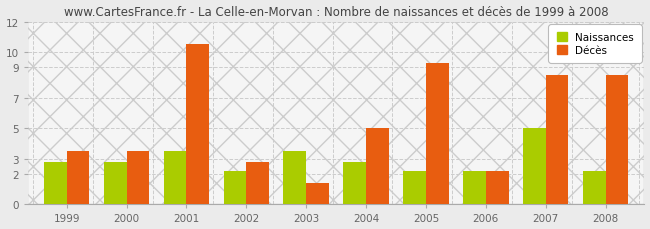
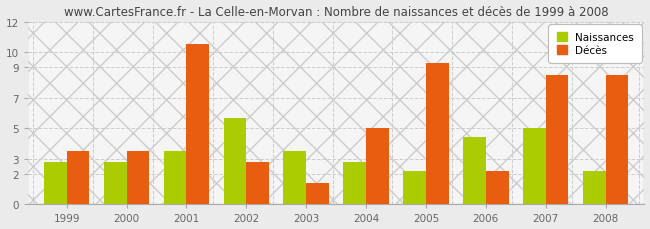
Naissances/2002: 2.2 -> 5.7
Naissances/2006: 2.2 -> 4.4
